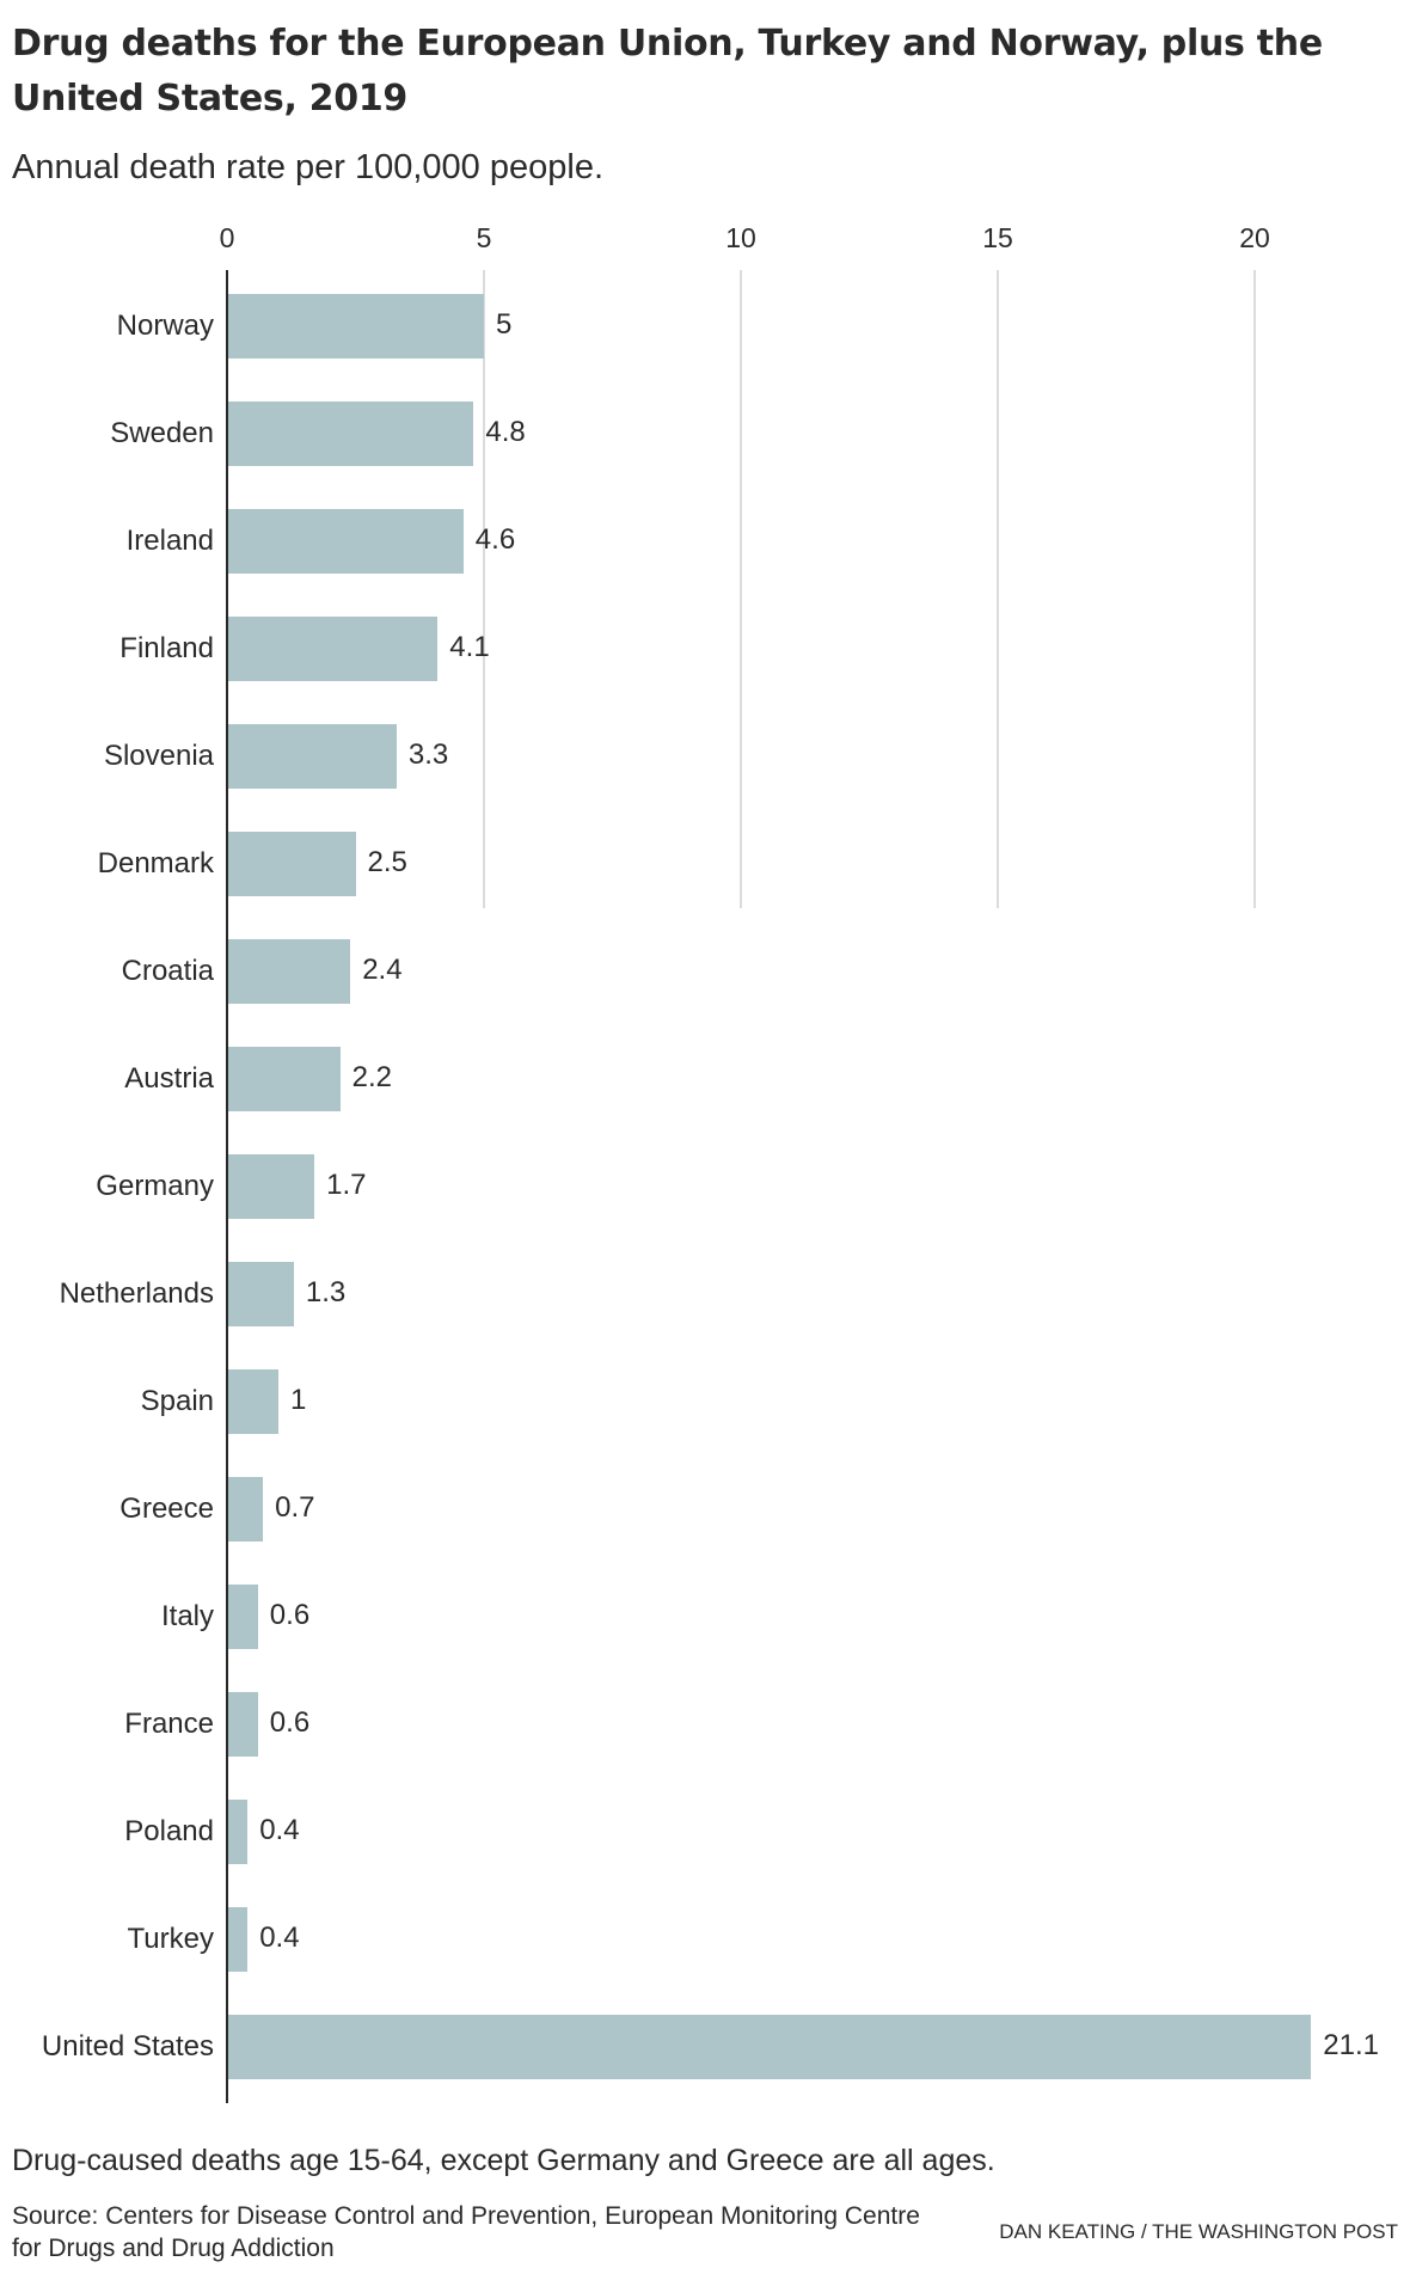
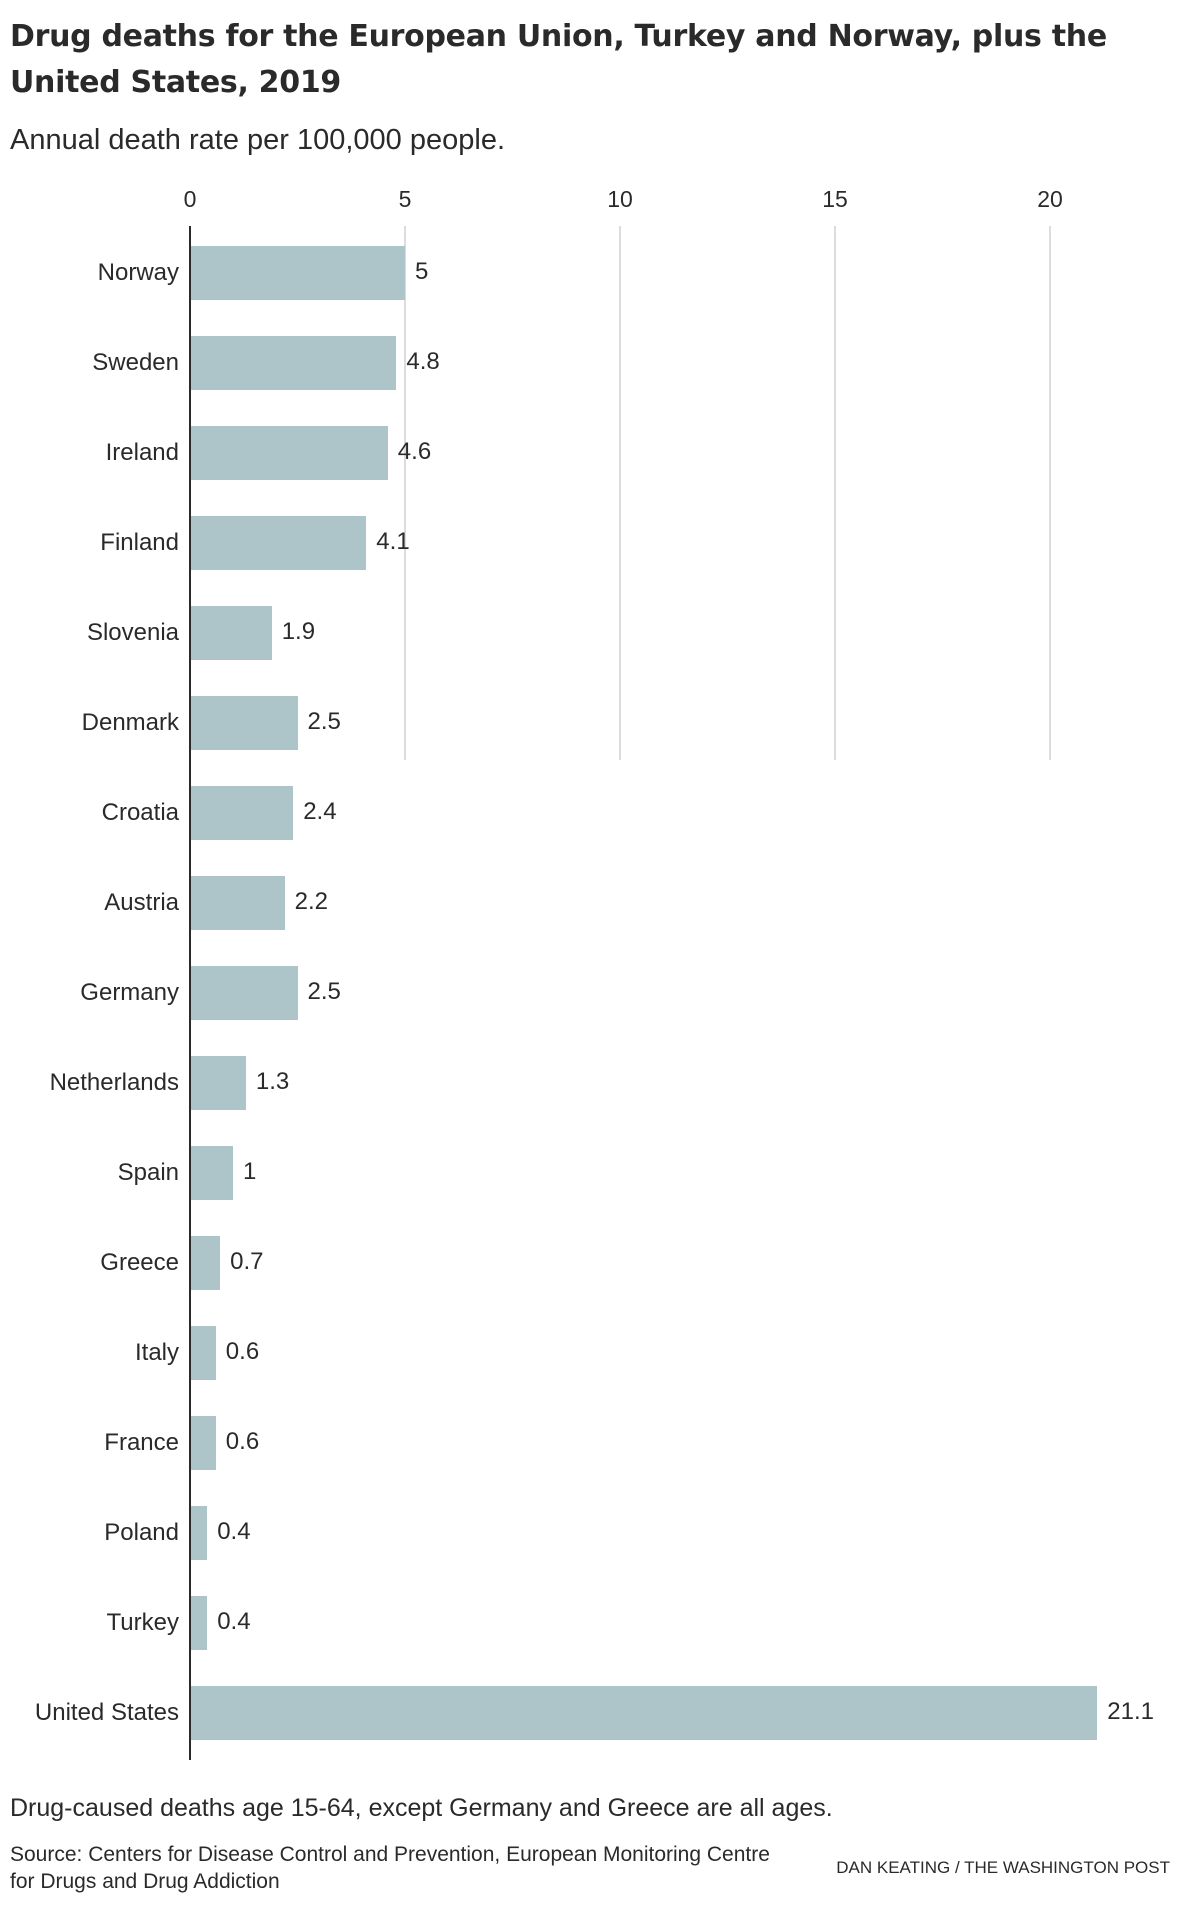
Slovenia: 3.3 -> 1.9
Germany: 1.7 -> 2.5
